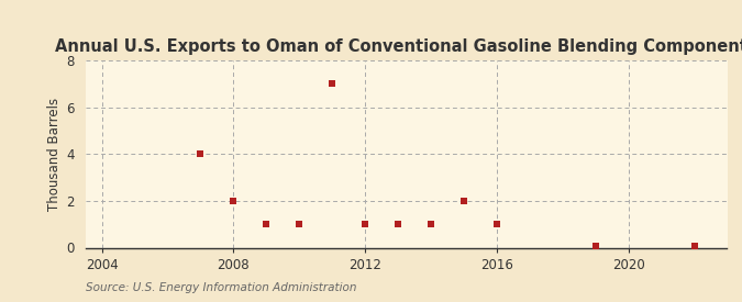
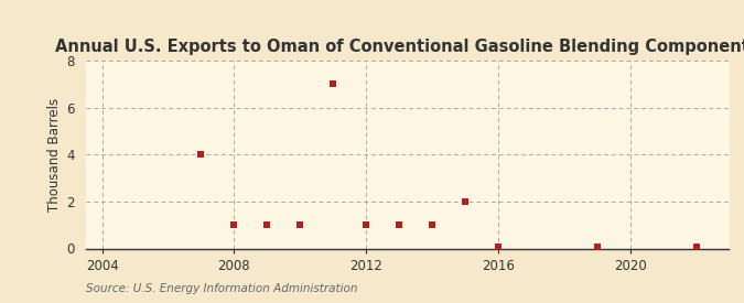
2008: 2.00 -> 1.00
2016: 1.00 -> 0.05
